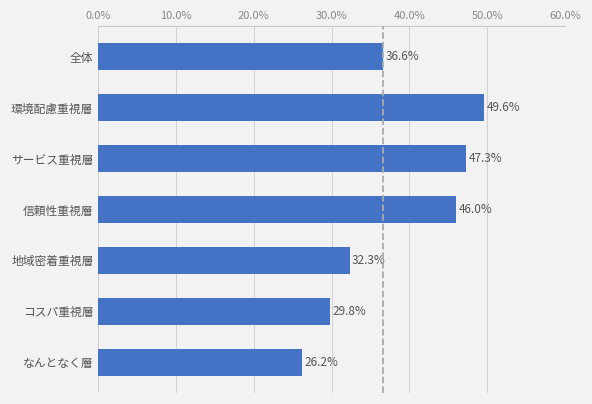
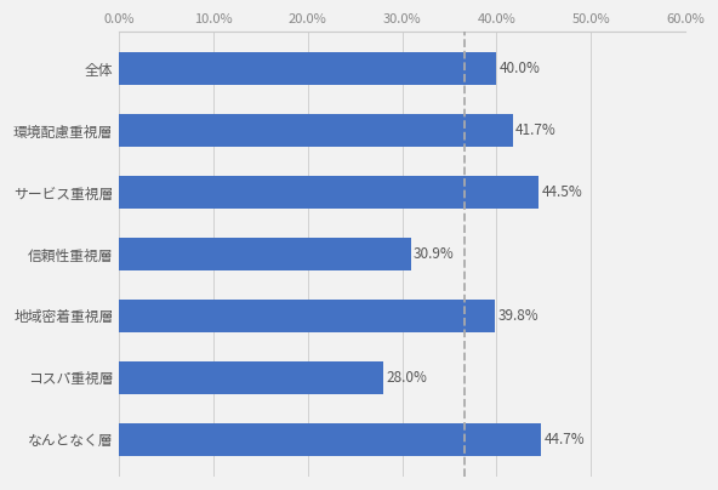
全体: 36.6% -> 40.0%
環境配慮重視層: 49.6% -> 41.7%
サービス重視層: 47.3% -> 44.5%
信頼性重視層: 46.0% -> 30.9%
地域密着重視層: 32.3% -> 39.8%
コスパ重視層: 29.8% -> 28.0%
なんとなく層: 26.2% -> 44.7%
